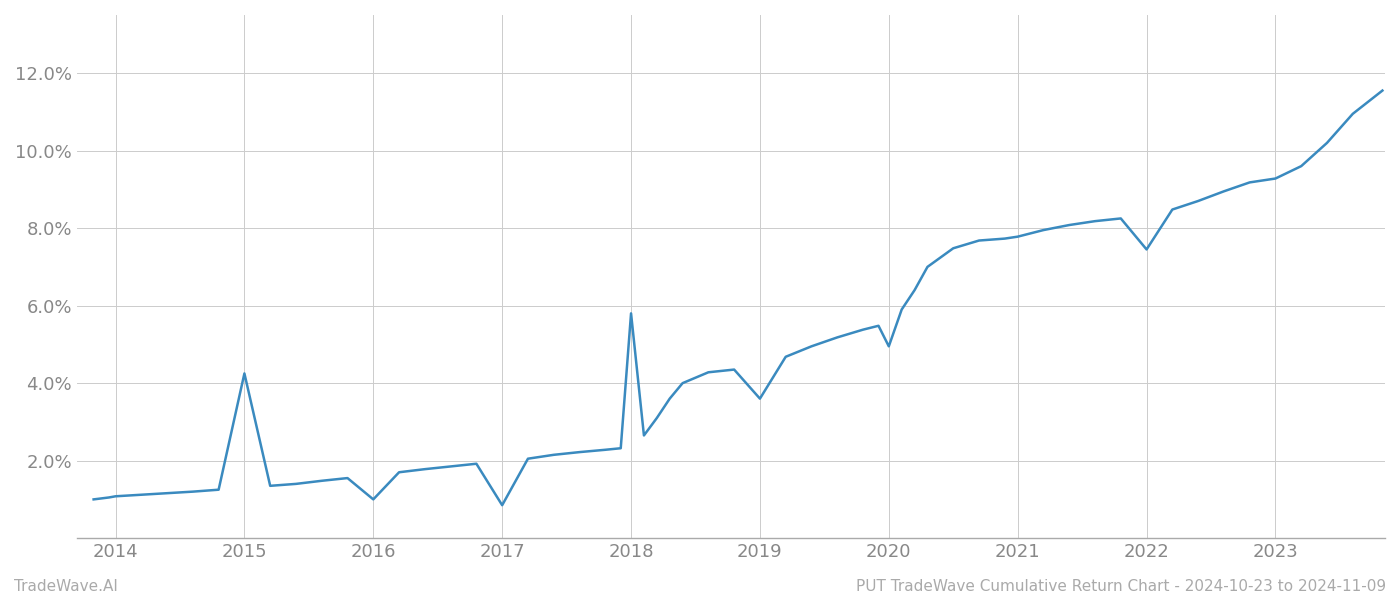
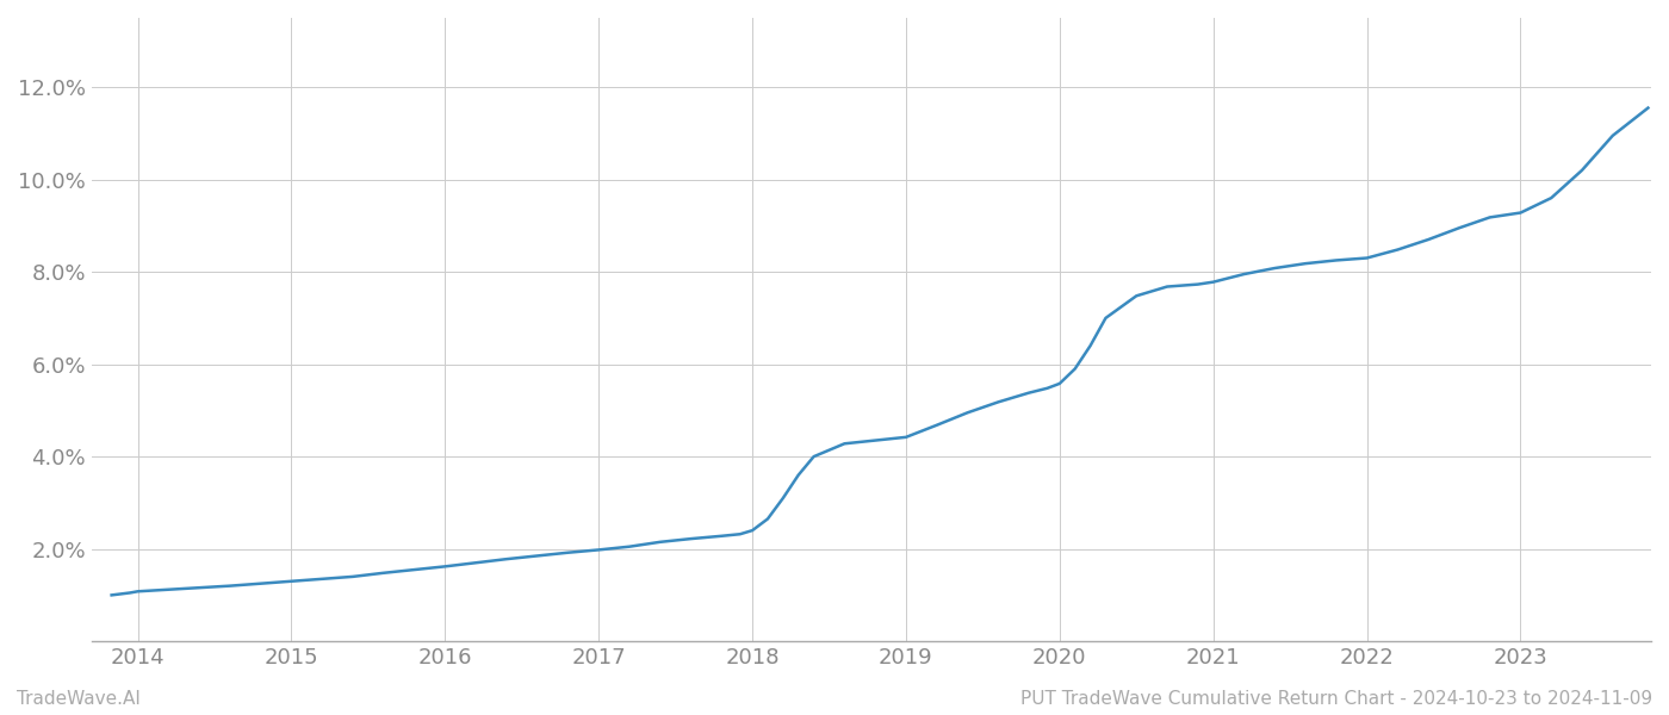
2015: 4.25% -> 1.30%
2016: 1.00% -> 1.62%
2017: 0.85% -> 1.98%
2018: 5.80% -> 2.40%
2019: 3.60% -> 4.42%
2020: 4.95% -> 5.58%
2022: 7.45% -> 8.30%
